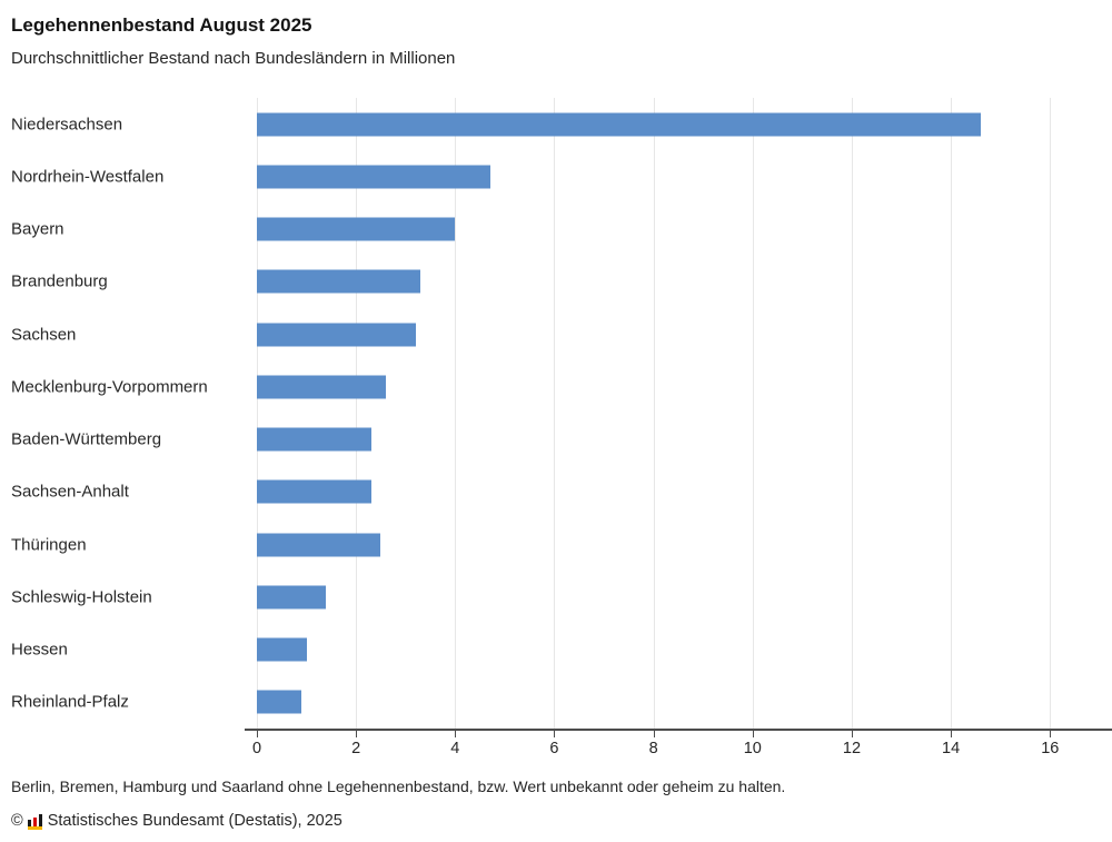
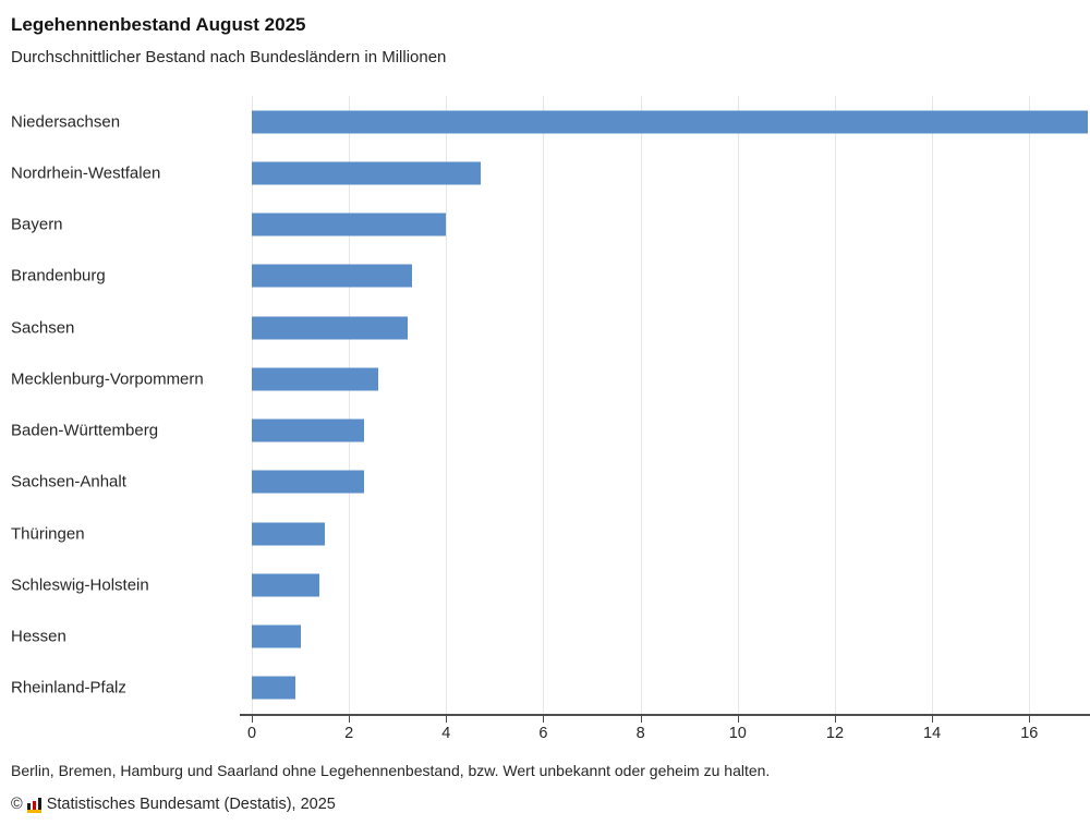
Niedersachsen: 14.6 -> 17.2
Thüringen: 2.5 -> 1.5
